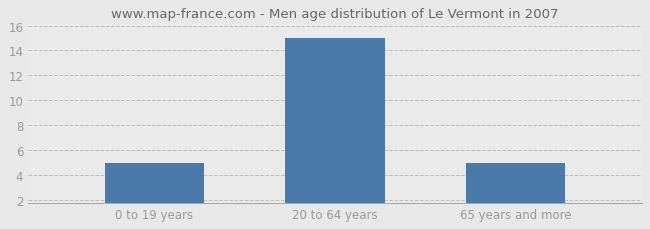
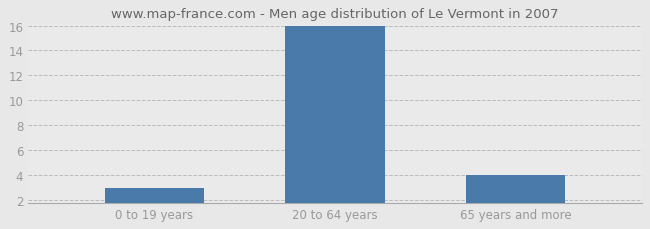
0 to 19 years: 5 -> 3
20 to 64 years: 15 -> 16
65 years and more: 5 -> 4
